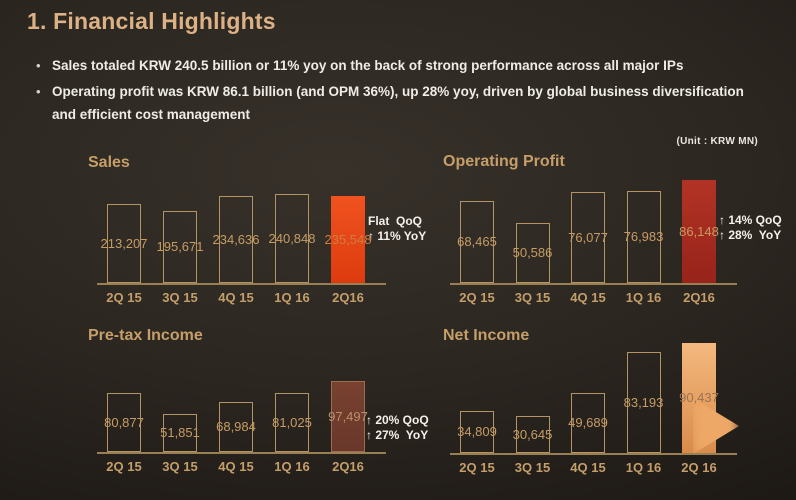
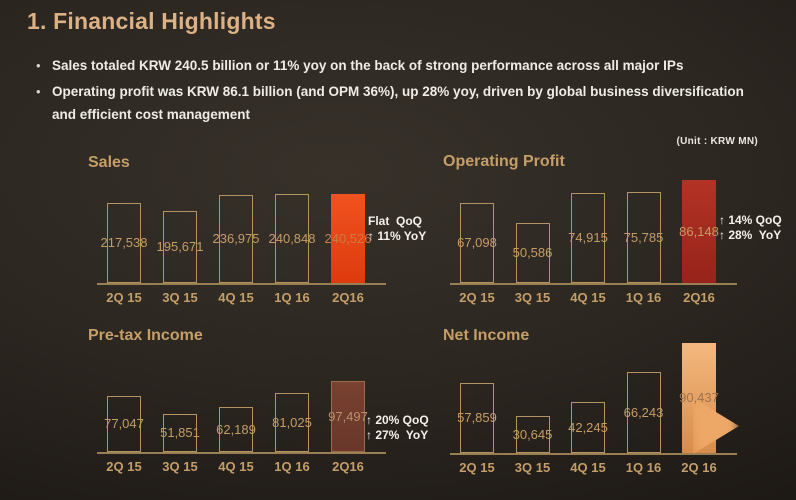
Sales/2Q 15: 213,207 -> 217,538
Sales/4Q 15: 234,636 -> 236,975
Sales/2Q16: 235,548 -> 240,526
Operating Profit/2Q 15: 68,465 -> 67,098
Operating Profit/4Q 15: 76,077 -> 74,915
Operating Profit/1Q 16: 76,983 -> 75,785
Pre-tax Income/2Q 15: 80,877 -> 77,047
Pre-tax Income/4Q 15: 68,984 -> 62,189
Net Income/2Q 15: 34,809 -> 57,859
Net Income/4Q 15: 49,689 -> 42,245
Net Income/1Q 16: 83,193 -> 66,243
